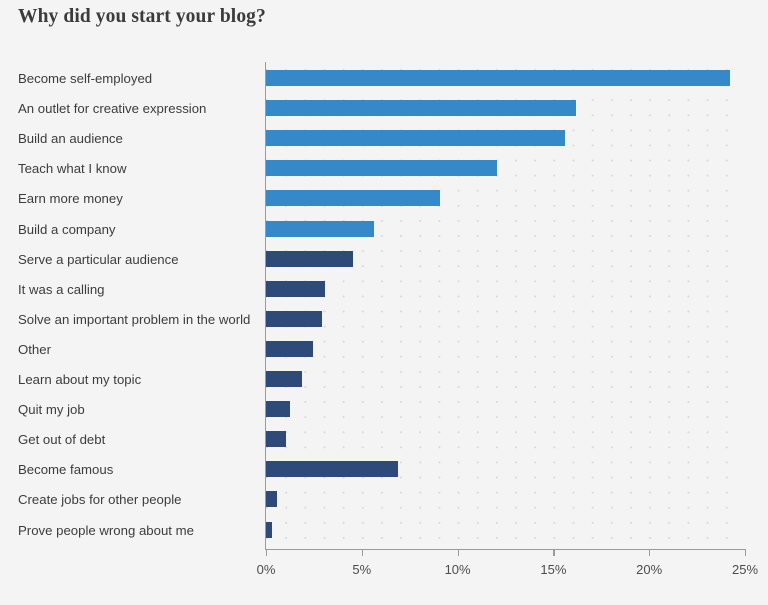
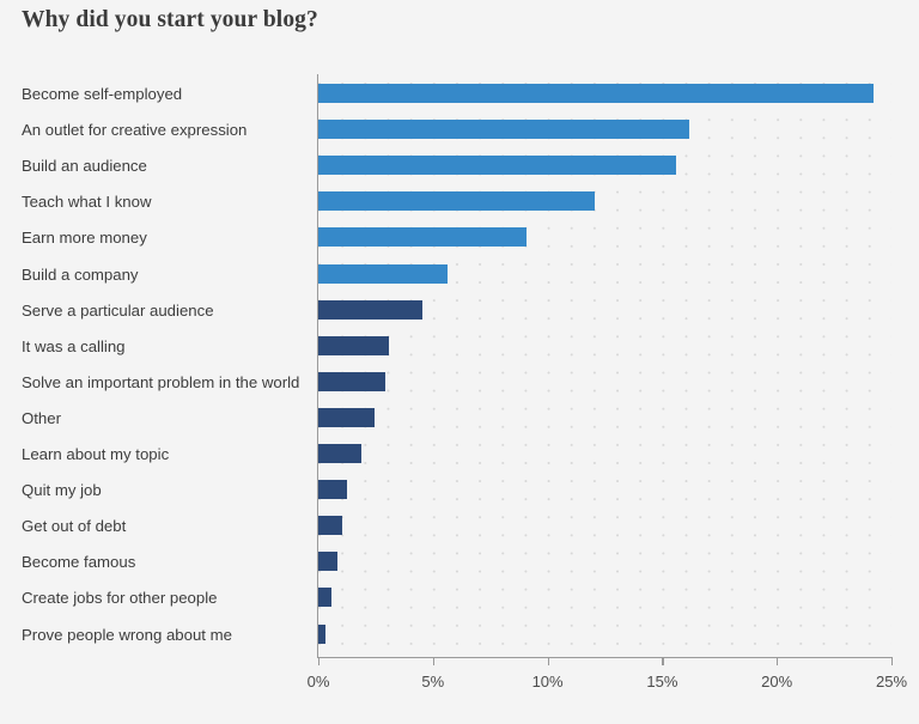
Become famous: 6.9% -> 0.8%
